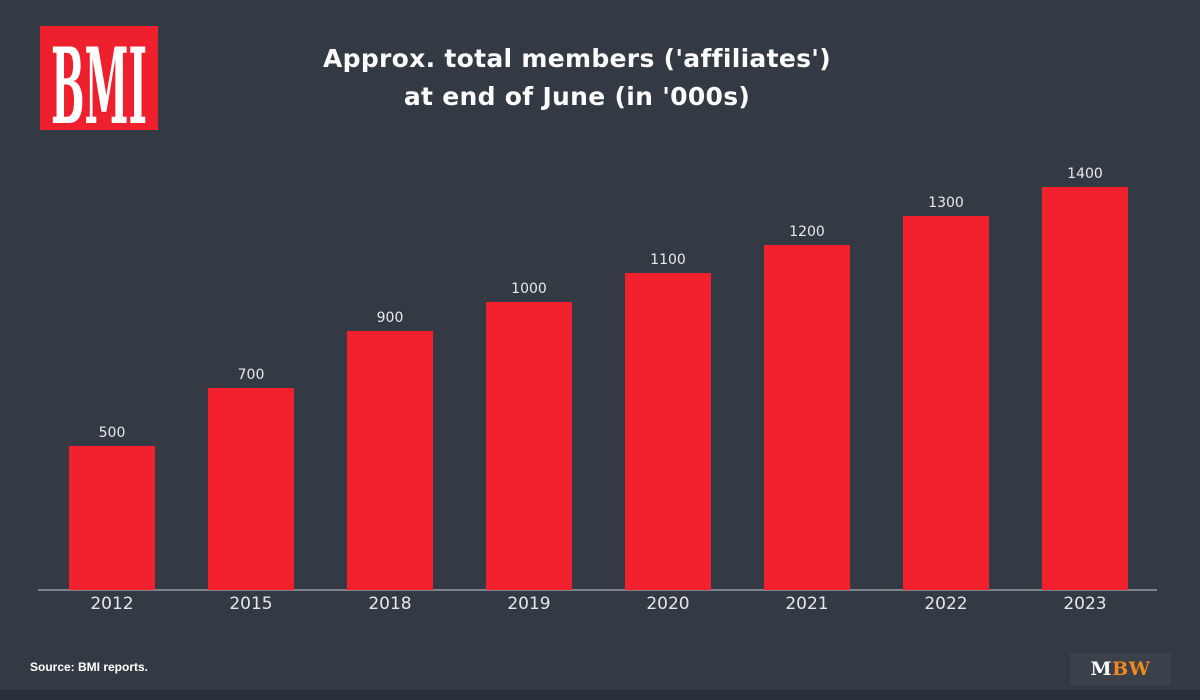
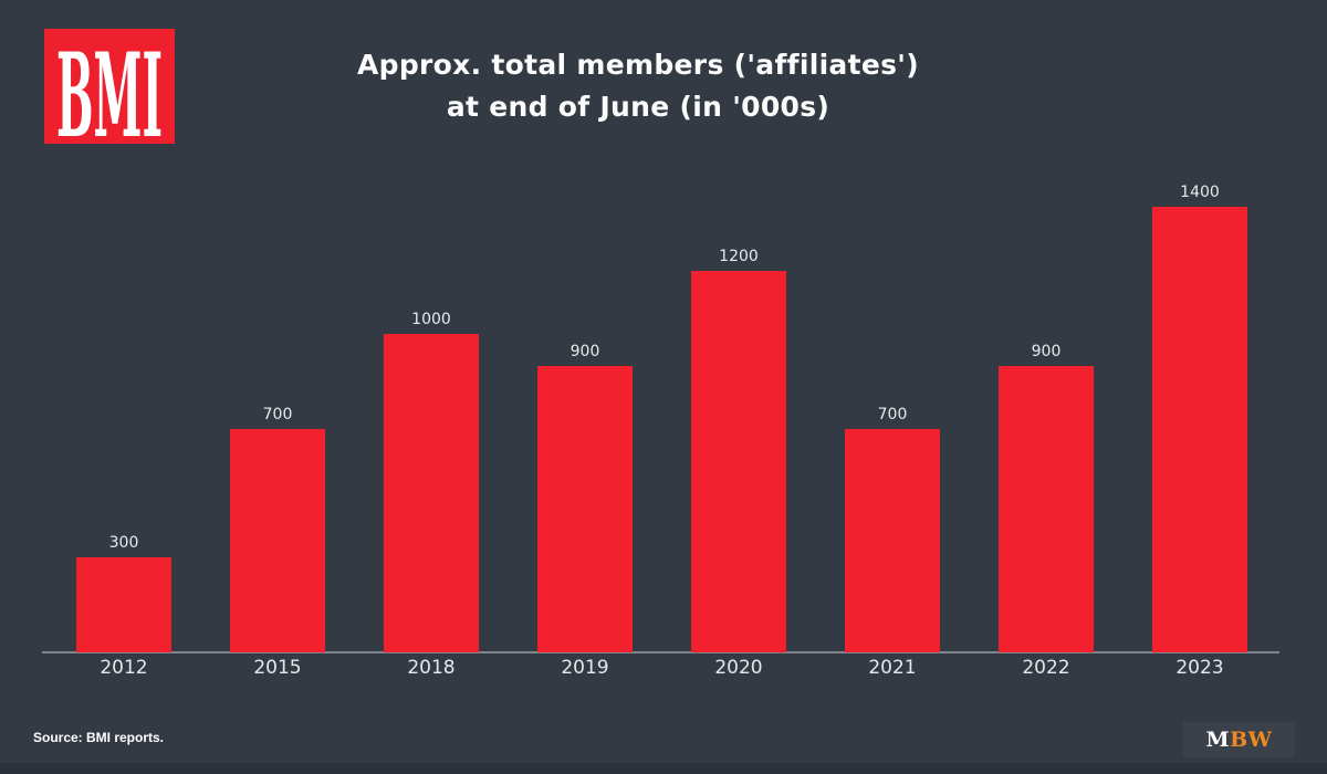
2012: 500 -> 300
2018: 900 -> 1000
2019: 1000 -> 900
2020: 1100 -> 1200
2021: 1200 -> 700
2022: 1300 -> 900
